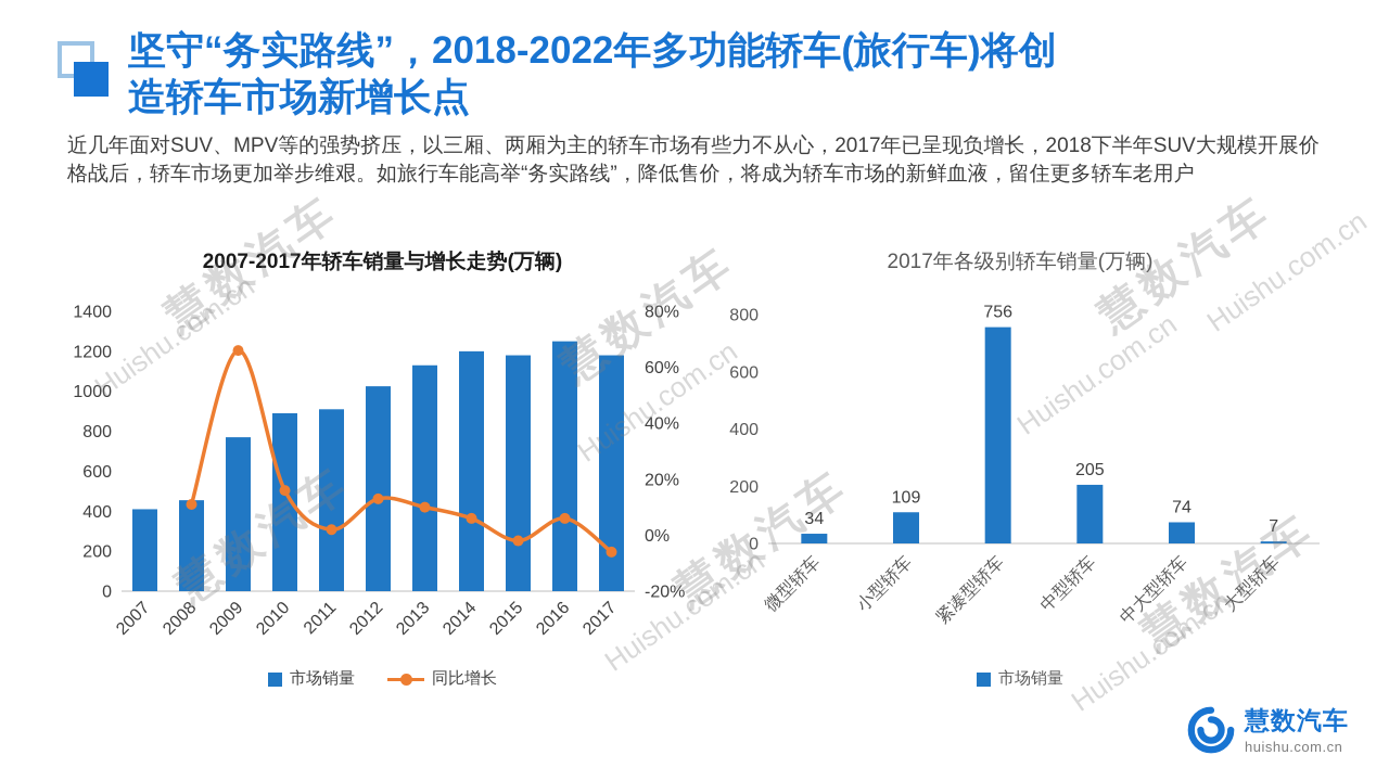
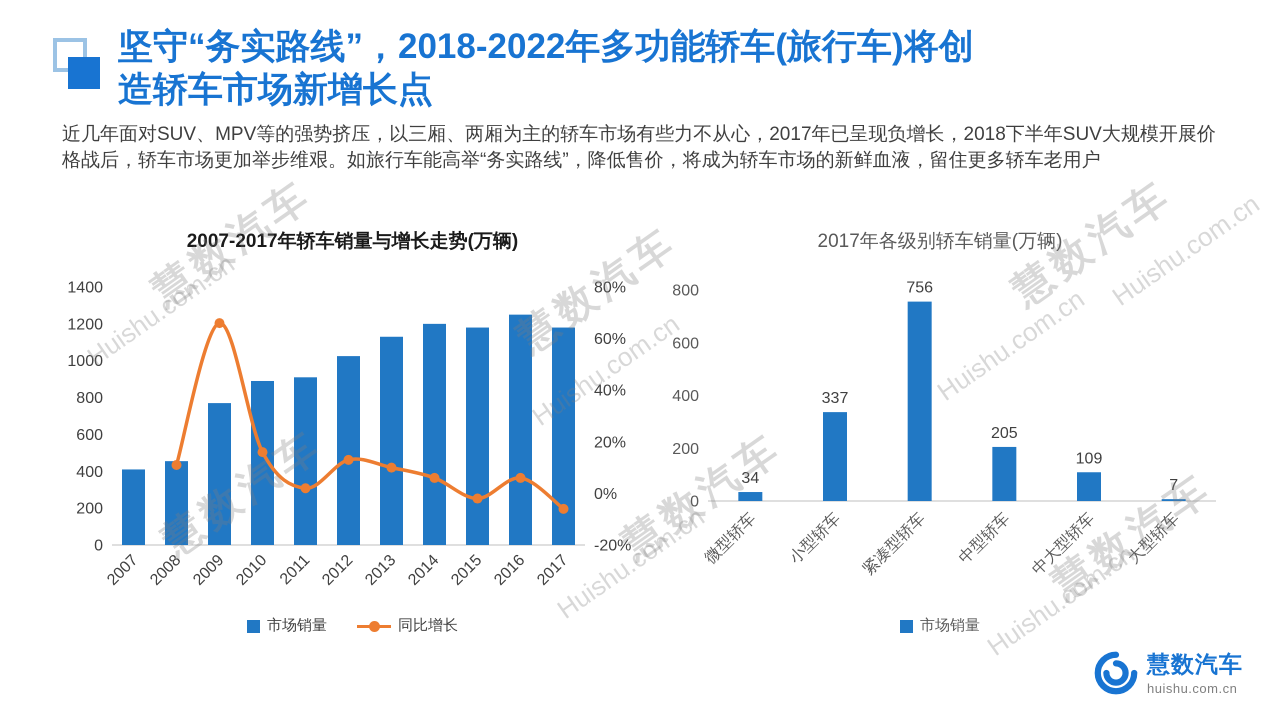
2017年各级别轿车销量(万辆)/小型轿车: 109 -> 337
2017年各级别轿车销量(万辆)/中大型轿车: 74 -> 109
